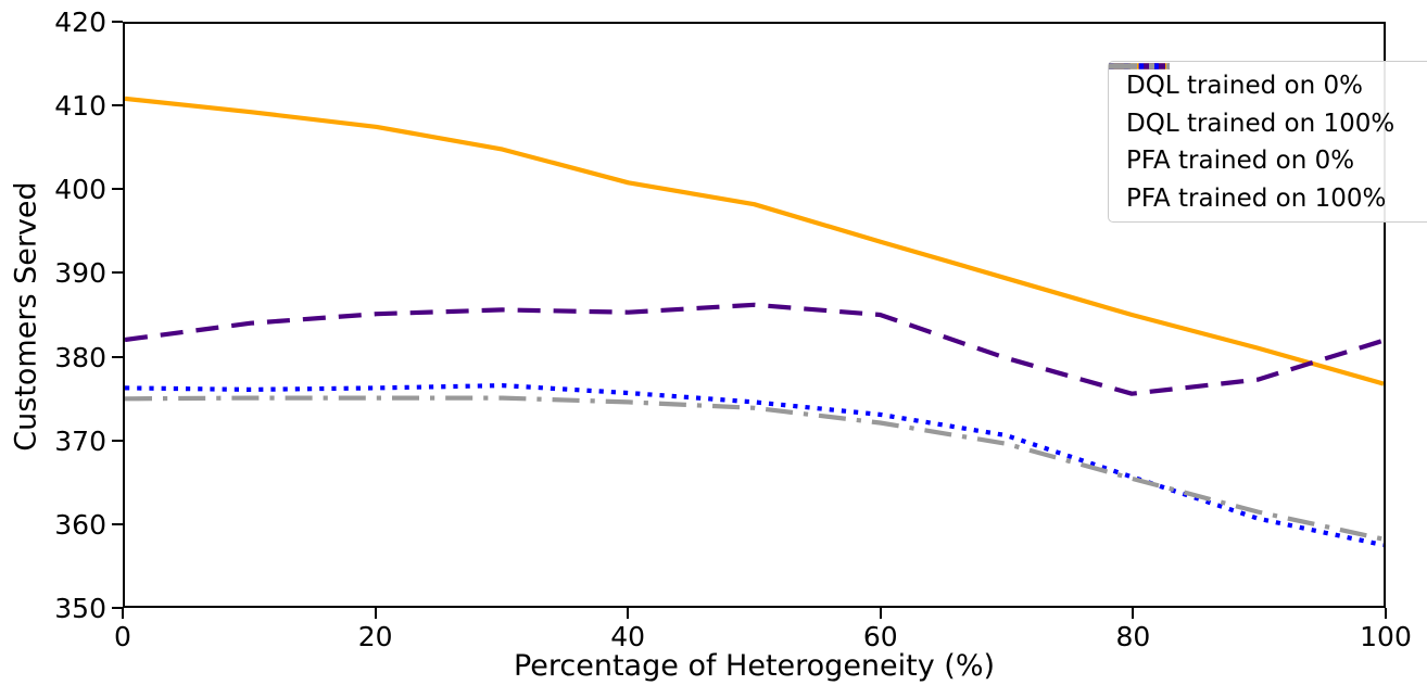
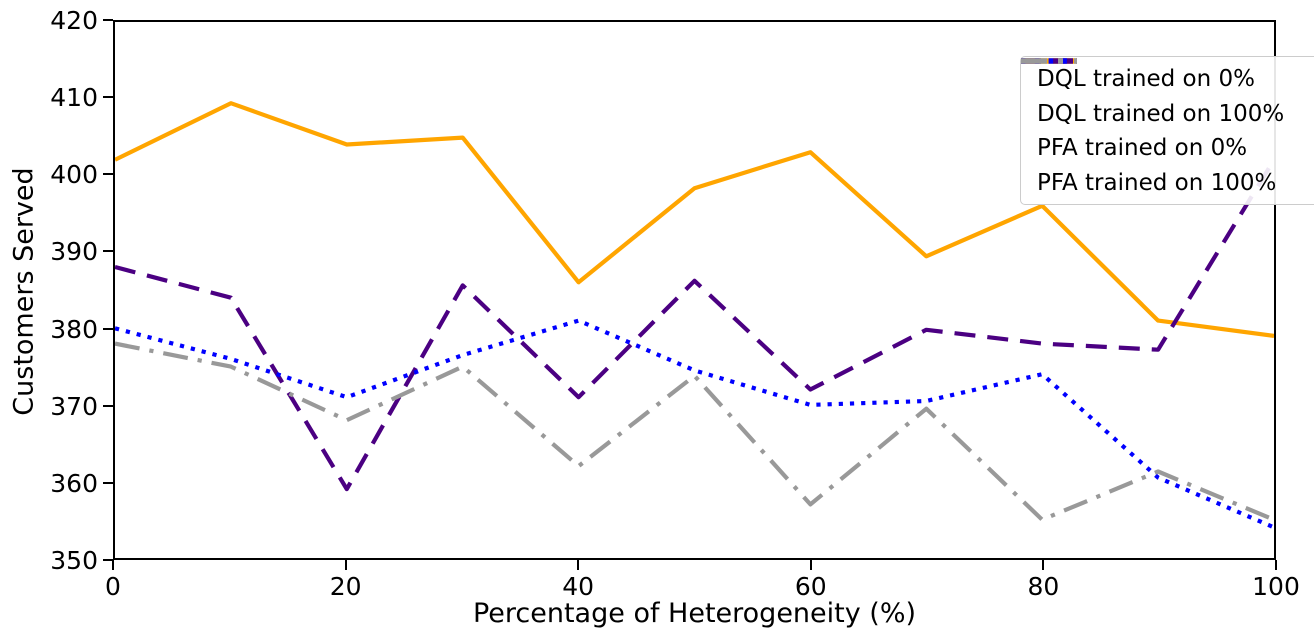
DQL trained on 0%/0: 411 -> 402
DQL trained on 100%/0: 382 -> 388
PFA trained on 0%/0: 376 -> 380
PFA trained on 100%/0: 375 -> 378
DQL trained on 0%/20: 408 -> 404
DQL trained on 100%/20: 385 -> 359
PFA trained on 0%/20: 376 -> 371
PFA trained on 100%/20: 375 -> 368
DQL trained on 0%/40: 401 -> 386
DQL trained on 100%/40: 385 -> 371
PFA trained on 0%/40: 376 -> 381
PFA trained on 100%/40: 374 -> 362
DQL trained on 0%/60: 394 -> 403
DQL trained on 100%/60: 385 -> 372
PFA trained on 0%/60: 373 -> 370
PFA trained on 100%/60: 372 -> 357
DQL trained on 0%/80: 385 -> 396
DQL trained on 100%/80: 376 -> 378
PFA trained on 0%/80: 366 -> 374
PFA trained on 100%/80: 365 -> 355
DQL trained on 0%/100: 377 -> 379
DQL trained on 100%/100: 382 -> 402
PFA trained on 0%/100: 357 -> 354
PFA trained on 100%/100: 358 -> 355
